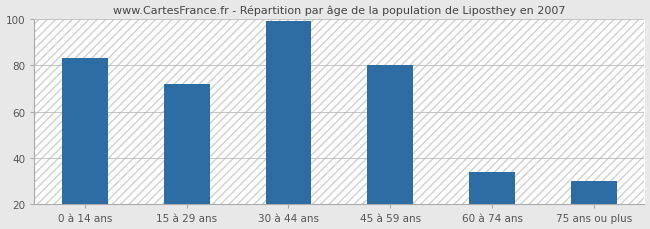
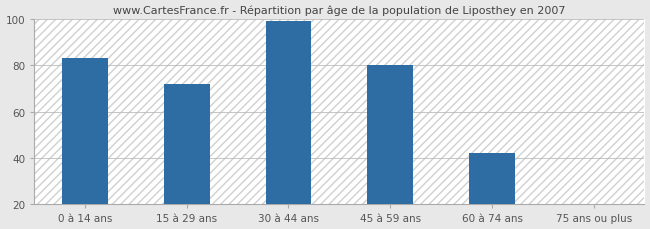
60 à 74 ans: 34 -> 42
75 ans ou plus: 30 -> 20
